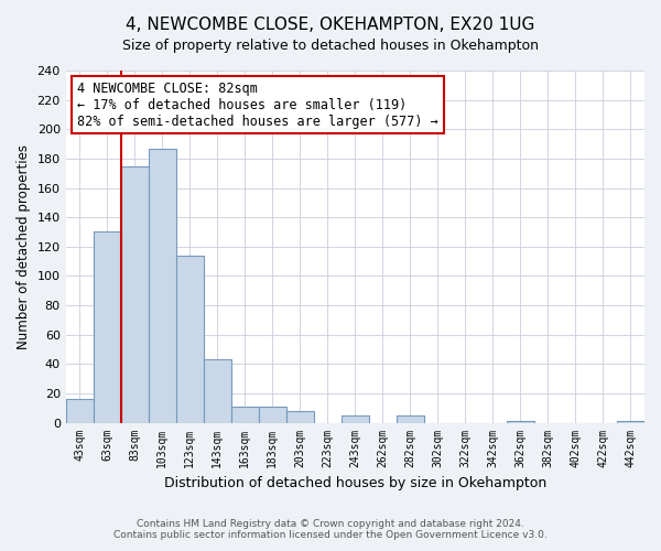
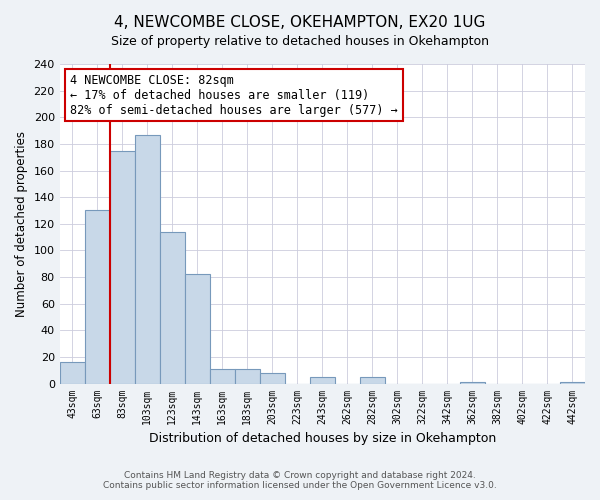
143sqm: 43 -> 82
